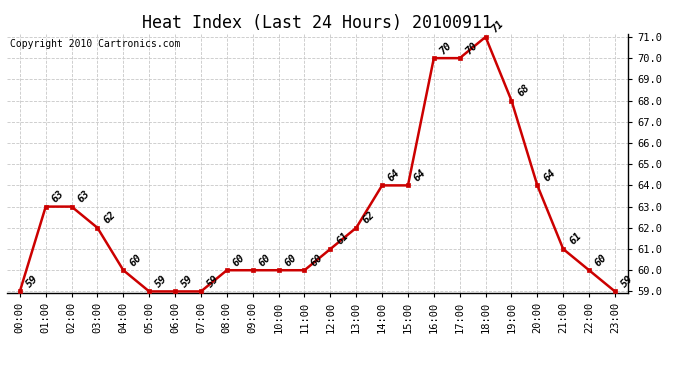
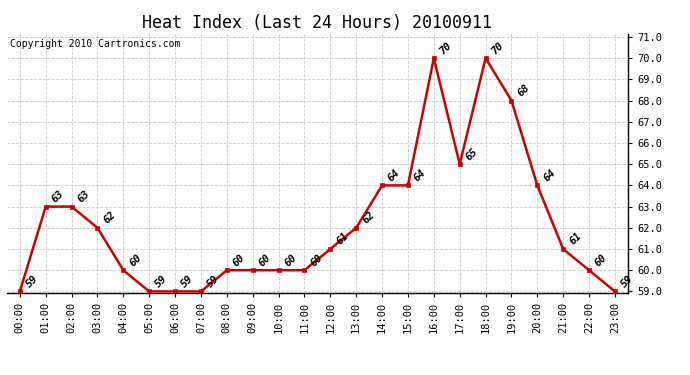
17:00: 70 -> 65
18:00: 71 -> 70
